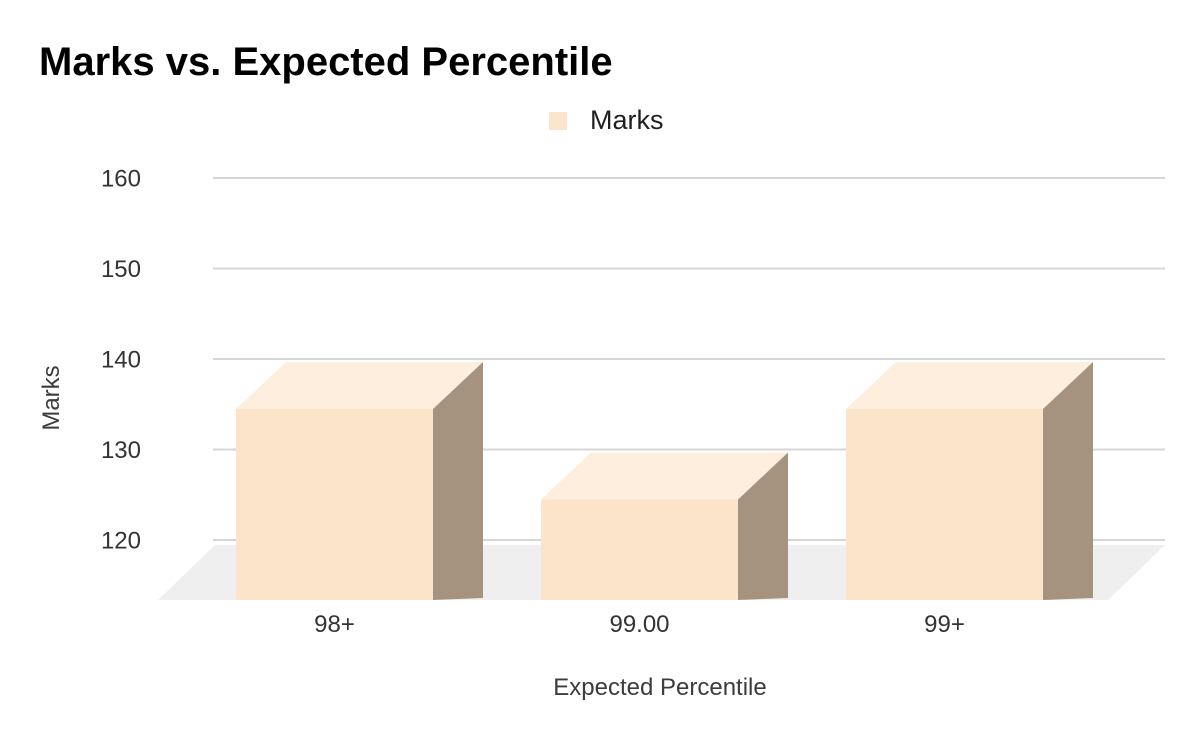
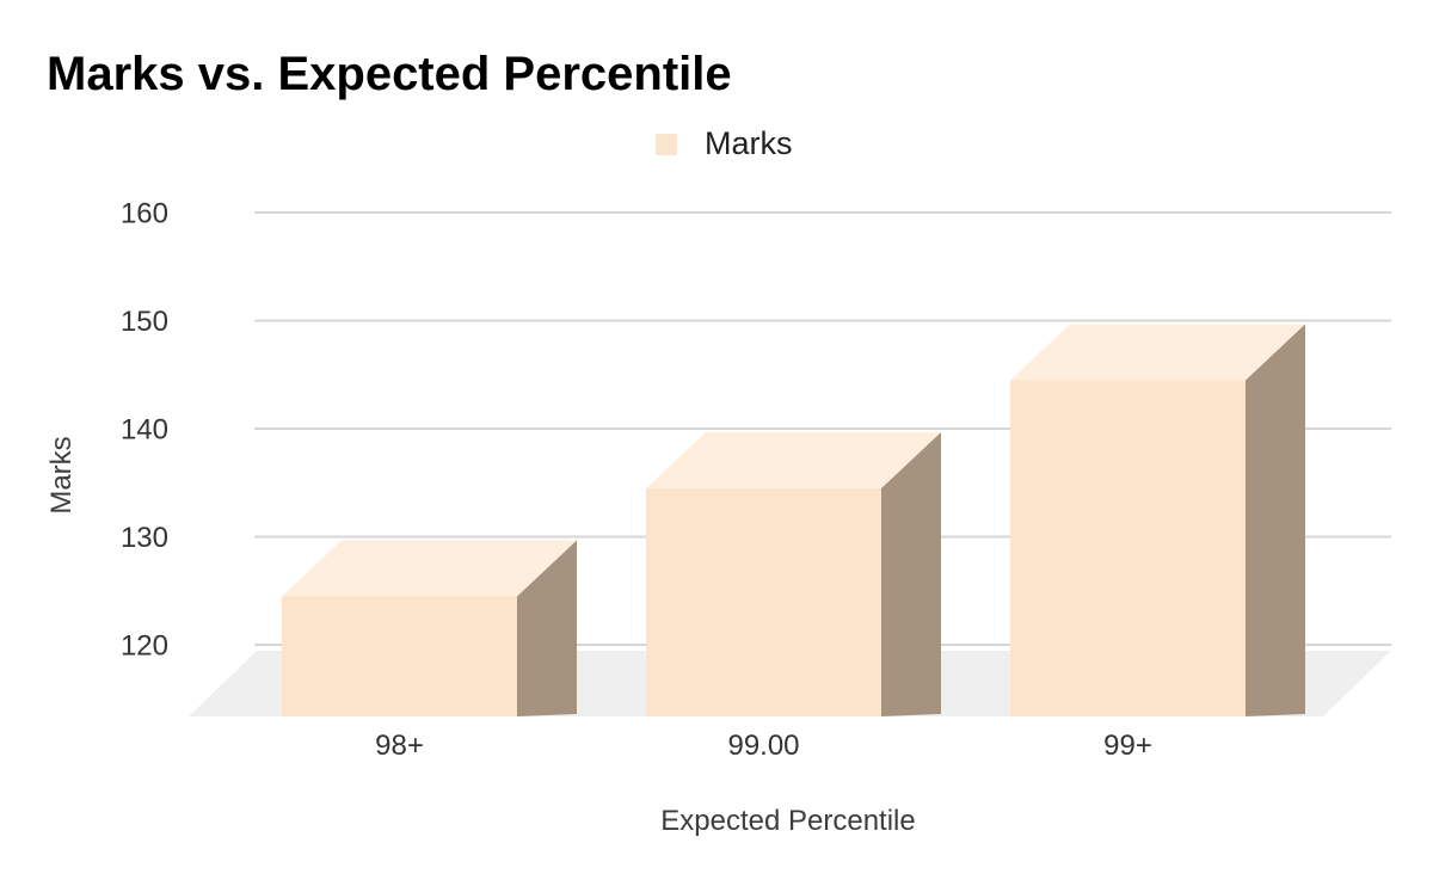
98+: 140 -> 130
99.00: 130 -> 140
99+: 140 -> 150
